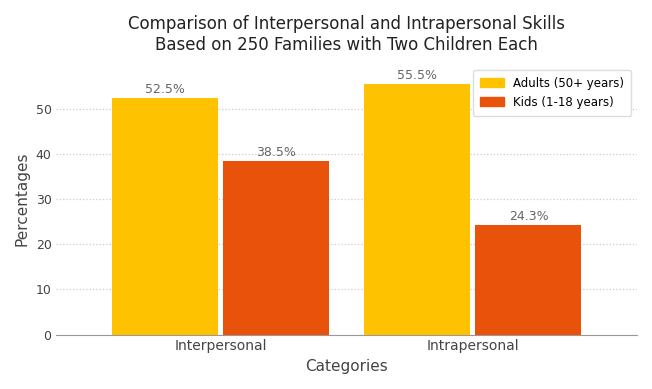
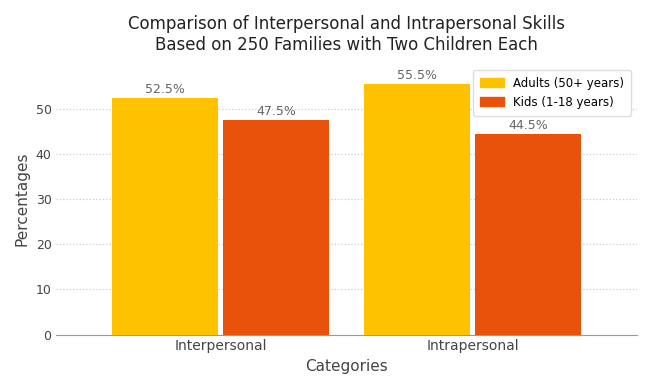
Kids (1-18 years)/Interpersonal: 38.5% -> 47.5%
Kids (1-18 years)/Intrapersonal: 24.3% -> 44.5%
